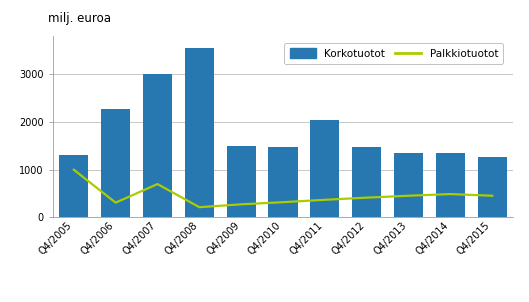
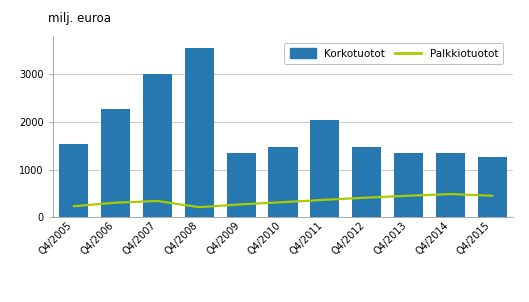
Korkotuotot/Q4/2005: 1300 -> 1540
Palkkiotuotot/Q4/2005: 1000 -> 240
Palkkiotuotot/Q4/2007: 700 -> 340
Korkotuotot/Q4/2009: 1500 -> 1360
